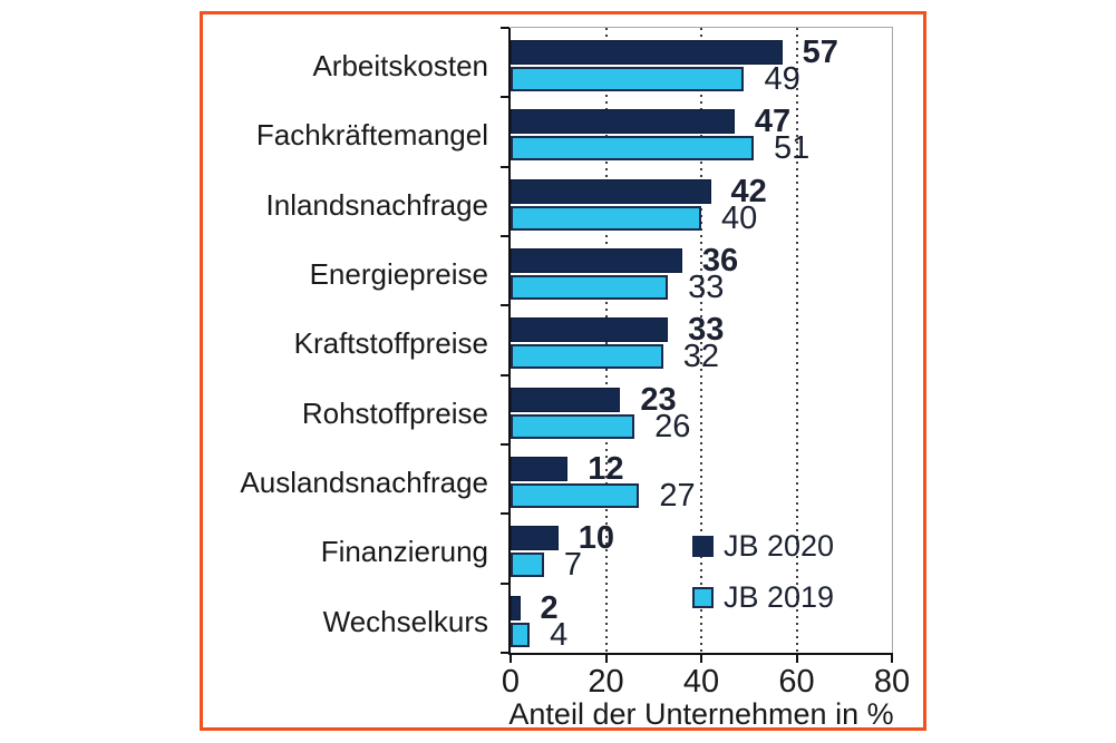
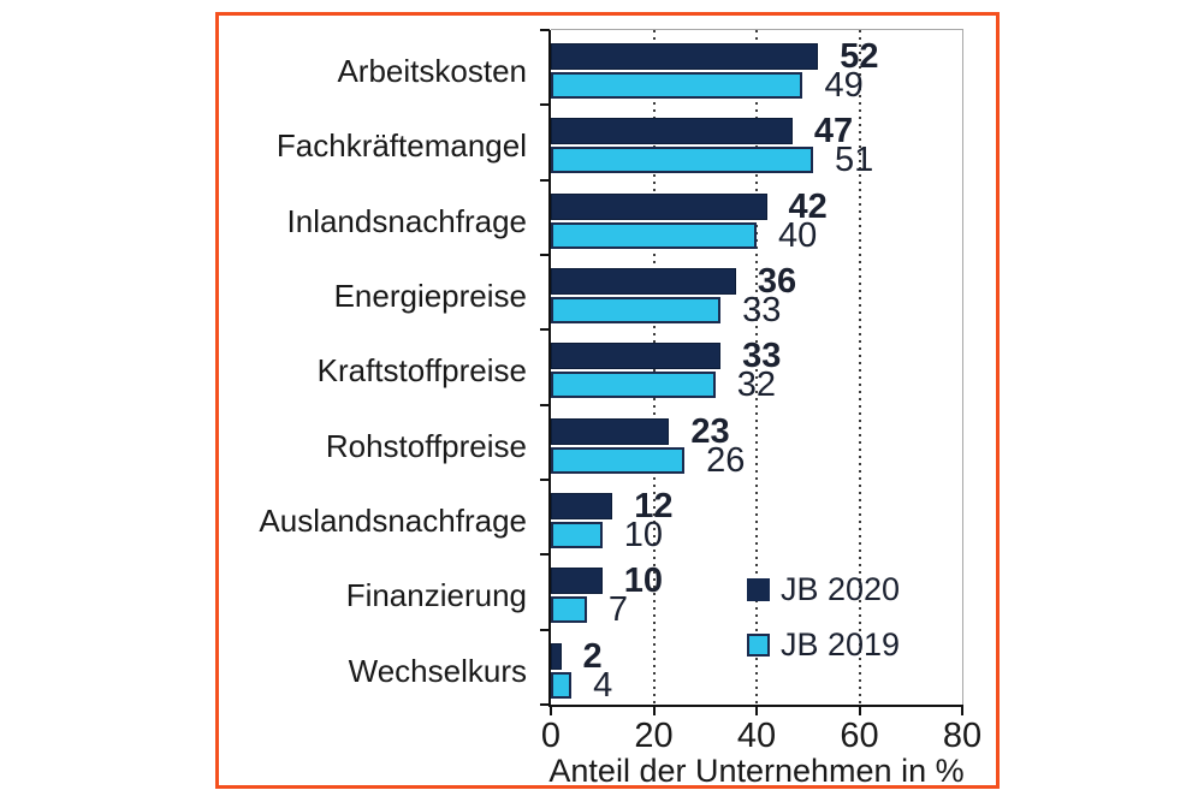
JB 2020/Arbeitskosten: 57 -> 52
JB 2019/Auslandsnachfrage: 27 -> 10
